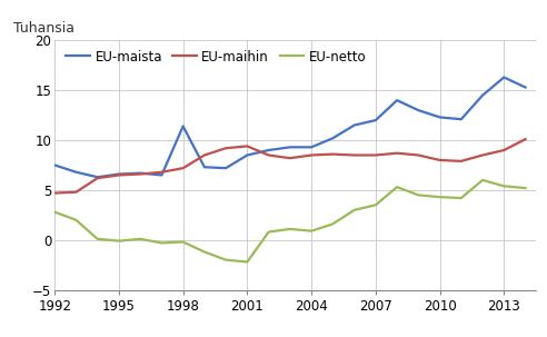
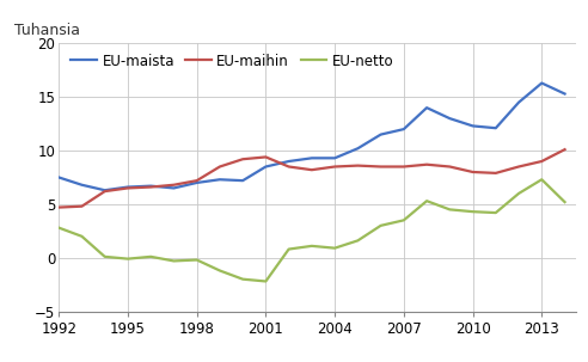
EU-maista/1998: 11.4 -> 7.0
EU-netto/2013: 5.4 -> 7.3
